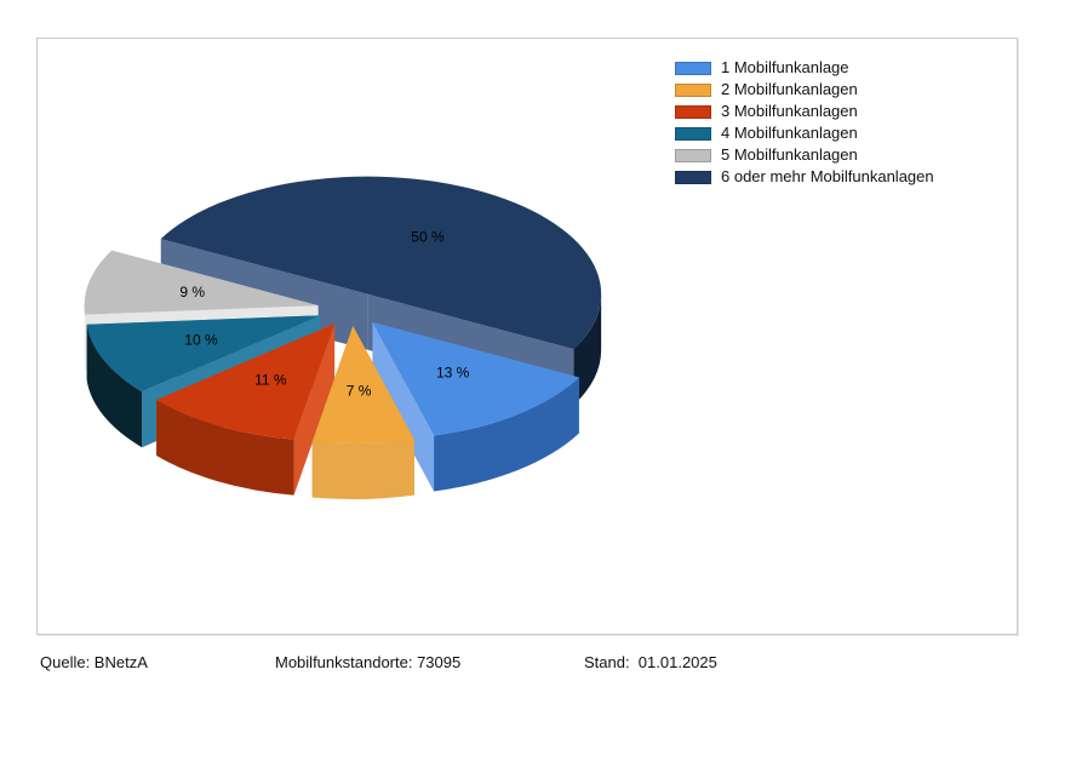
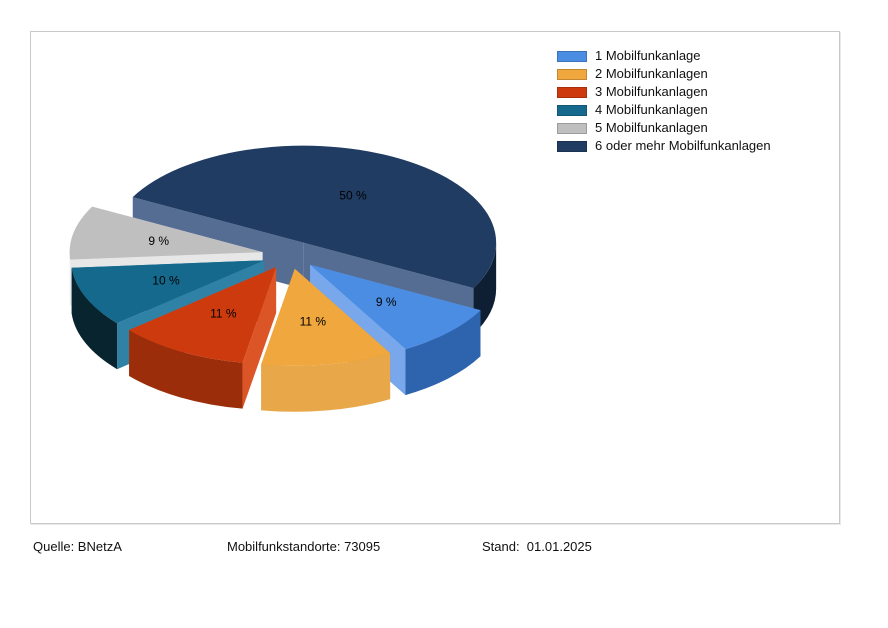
1 Mobilfunkanlage: 13 -> 9
2 Mobilfunkanlagen: 7 -> 11
